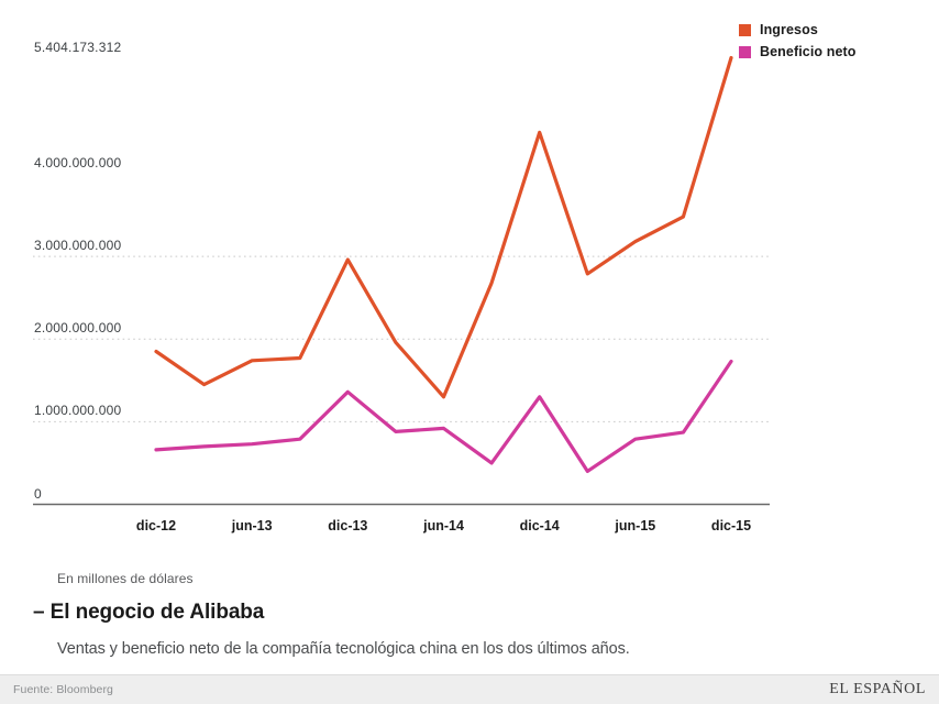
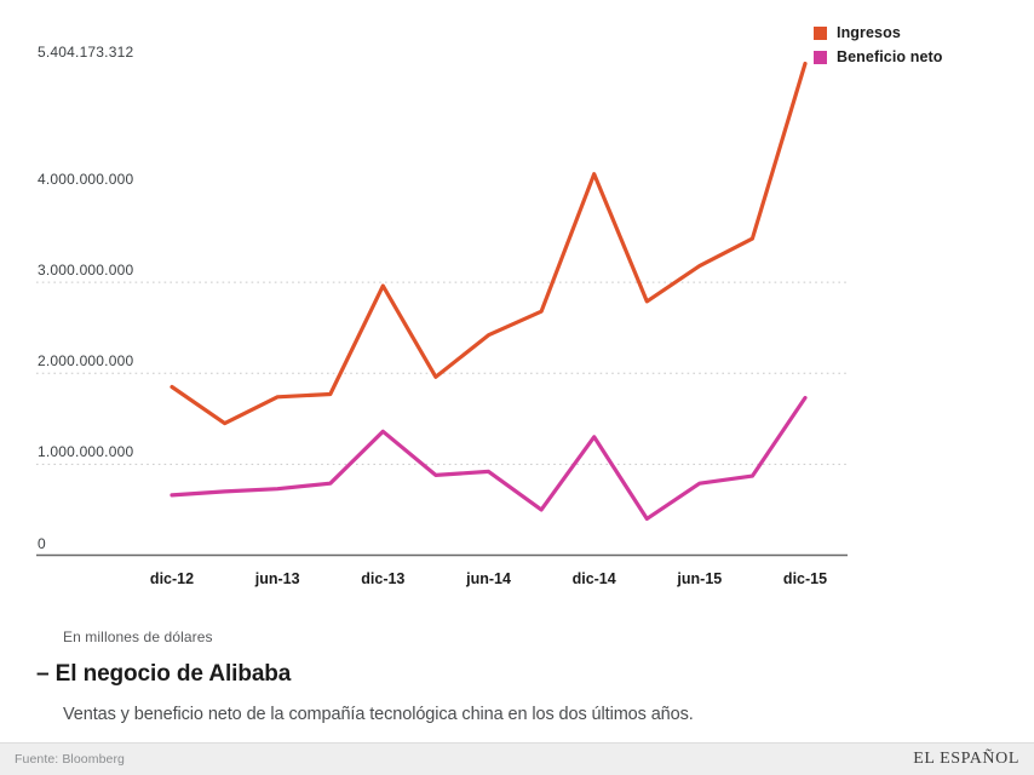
Ingresos/jun-14: 1300000000 -> 2400000000
Ingresos/dic-14: 4500000000 -> 4200000000
